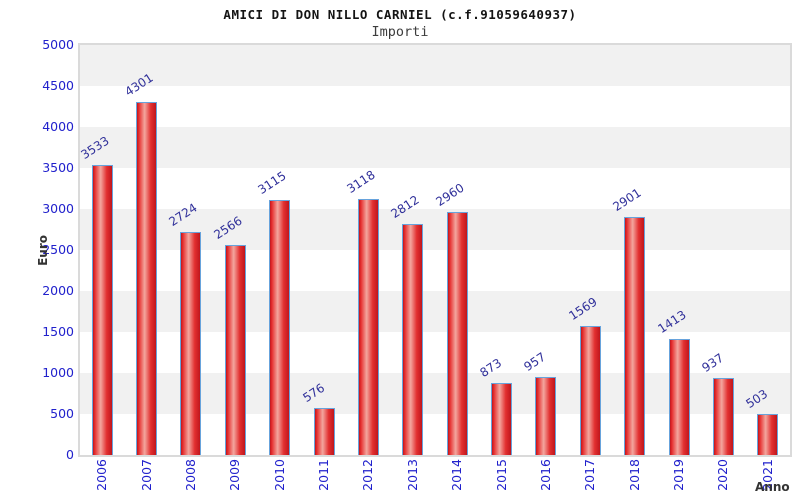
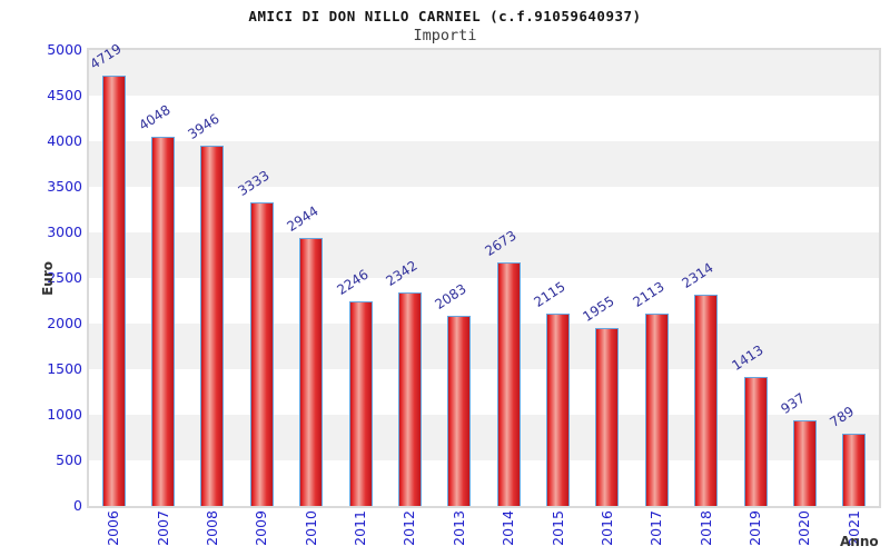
2006: 3533 -> 4719
2007: 4301 -> 4048
2008: 2724 -> 3946
2009: 2566 -> 3333
2010: 3115 -> 2944
2011: 576 -> 2246
2012: 3118 -> 2342
2013: 2812 -> 2083
2014: 2960 -> 2673
2015: 873 -> 2115
2016: 957 -> 1955
2017: 1569 -> 2113
2018: 2901 -> 2314
2021: 503 -> 789
